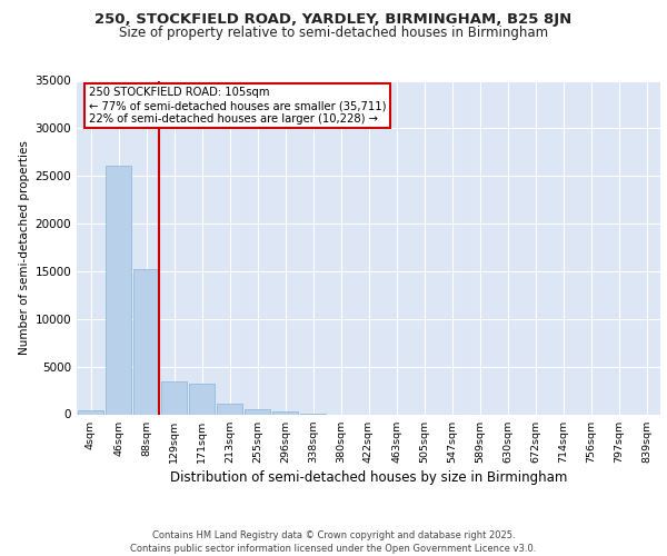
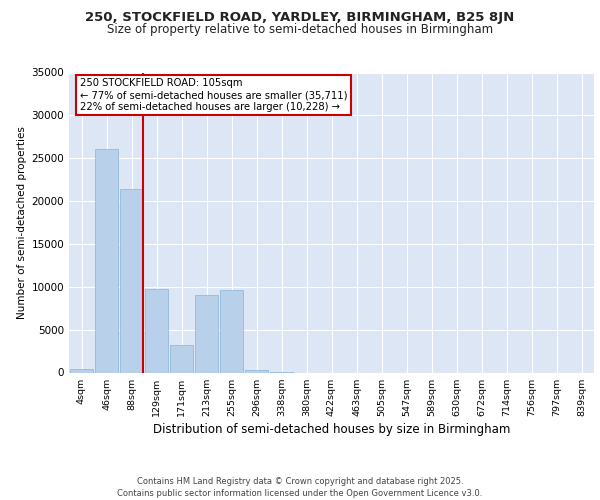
88sqm: 15200 -> 21400
129sqm: 3400 -> 9800
213sqm: 1100 -> 9000
255sqm: 500 -> 9600
